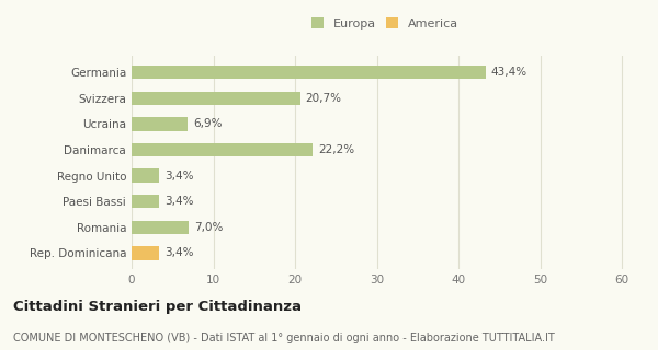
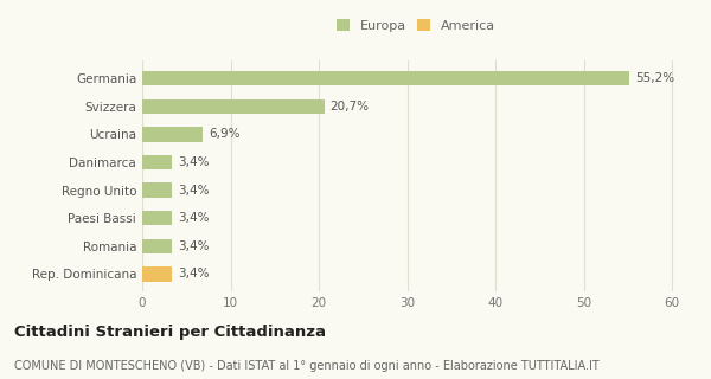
Germania: 43,4% -> 55,2%
Danimarca: 22,2% -> 3,4%
Romania: 7,0% -> 3,4%
